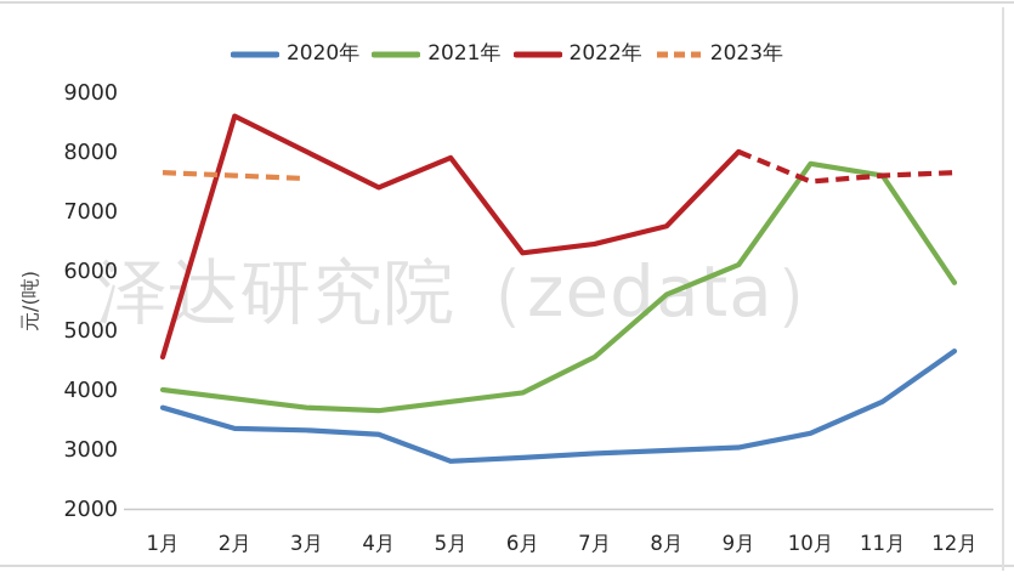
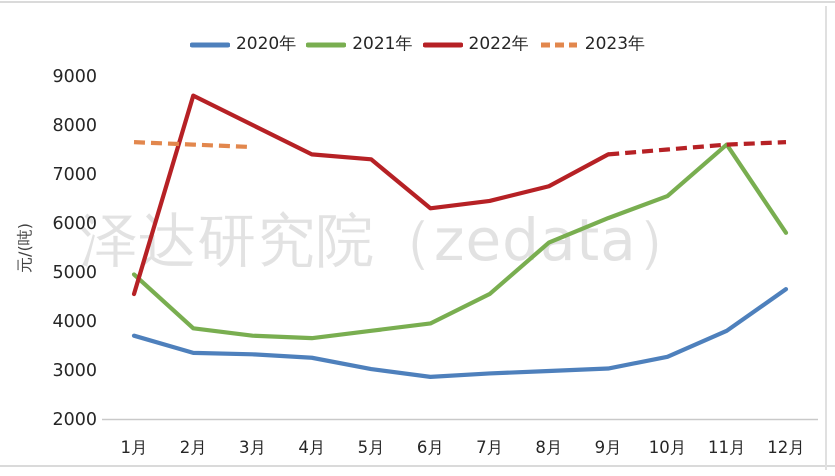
2021年/1月: 4000 -> 5000
2020年/5月: 2800 -> 3000
2022年/5月: 7900 -> 7300
2022年/9月: 8000 -> 7400
2021年/10月: 7800 -> 6600
